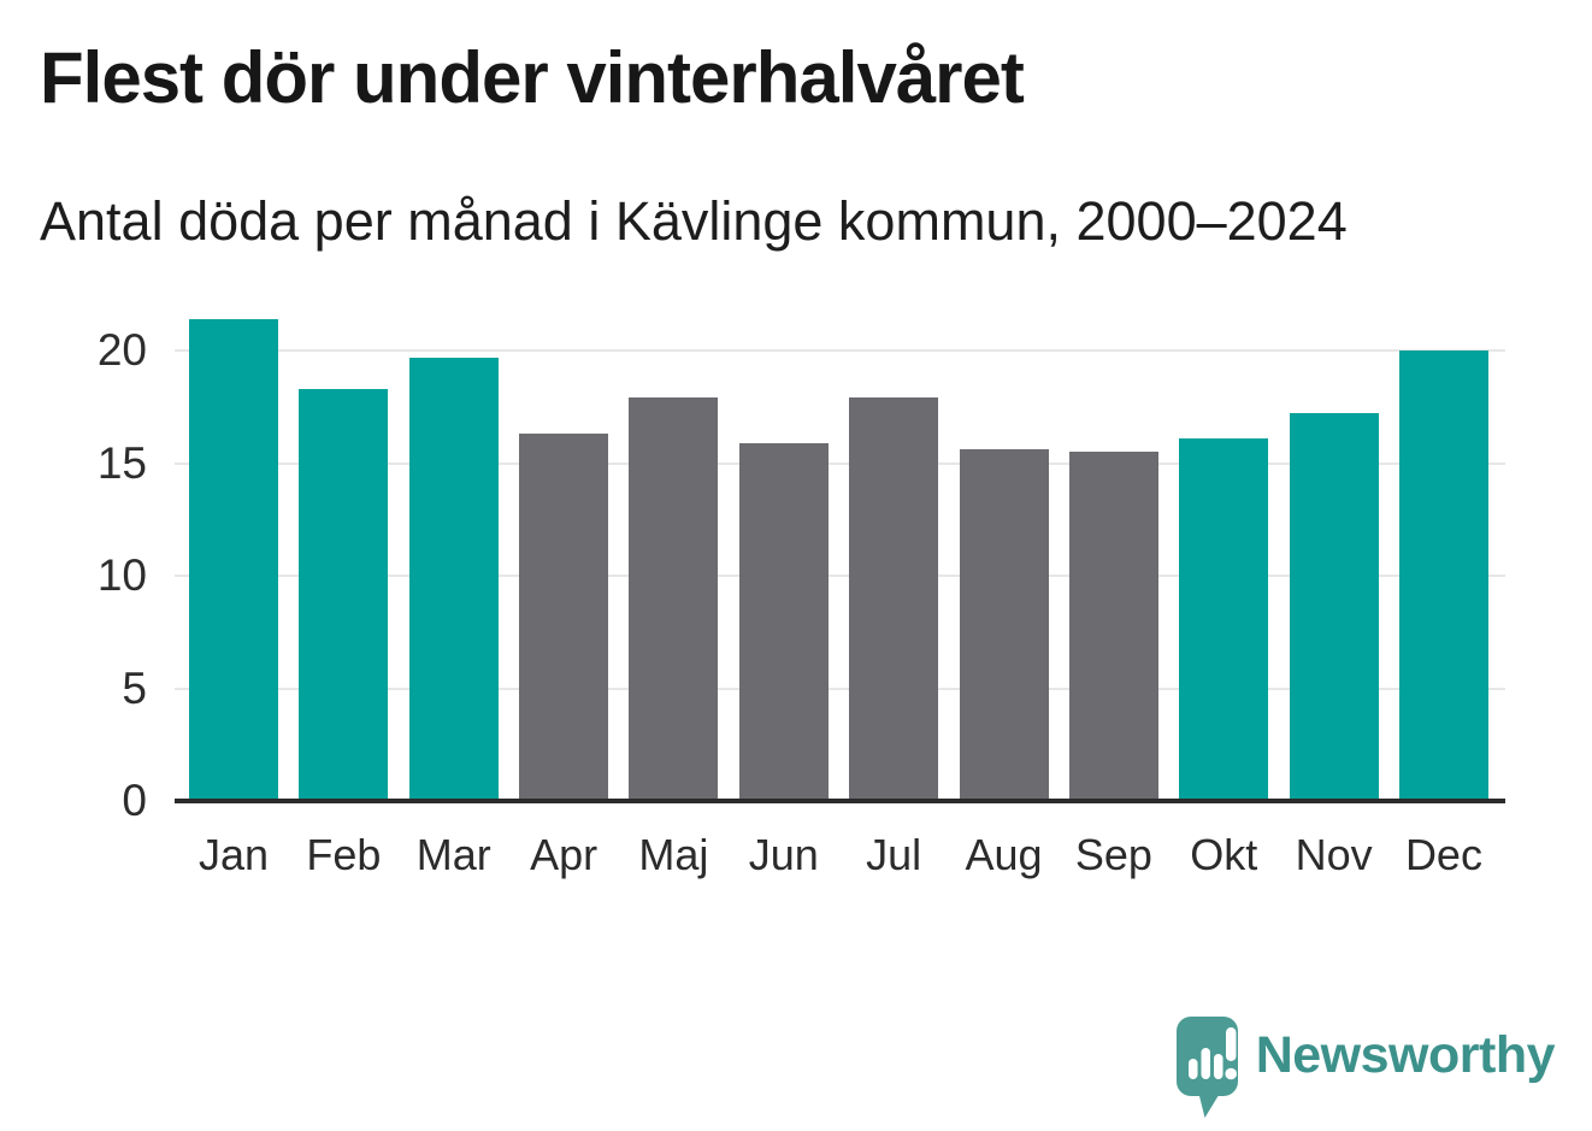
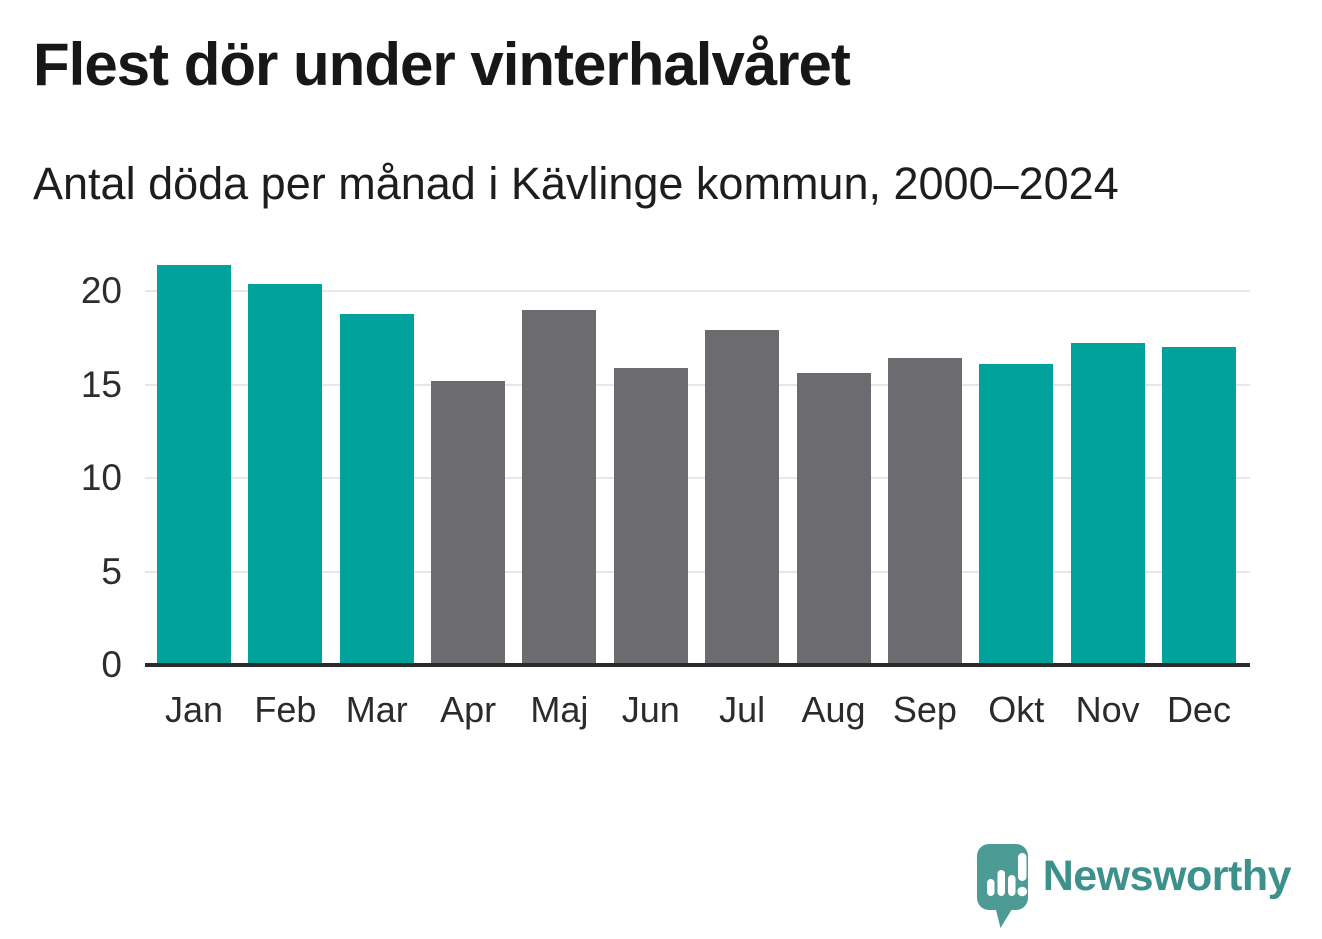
Feb: 18.3 -> 20.4
Mar: 19.7 -> 18.8
Apr: 16.3 -> 15.2
Maj: 17.9 -> 19.0
Sep: 15.5 -> 16.4
Dec: 20.0 -> 17.0
